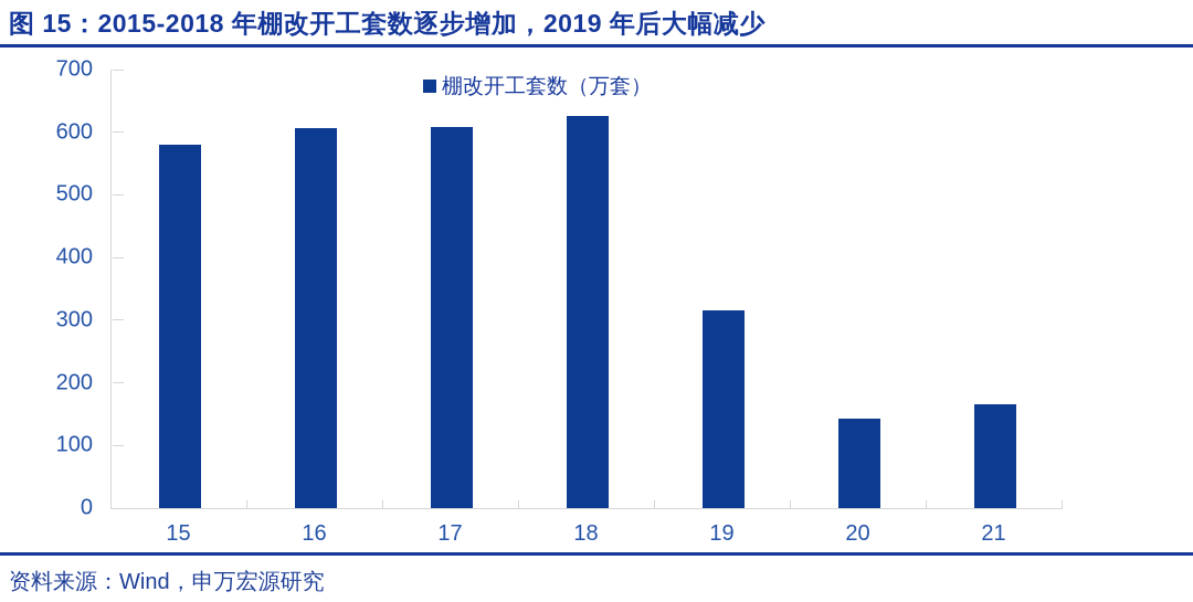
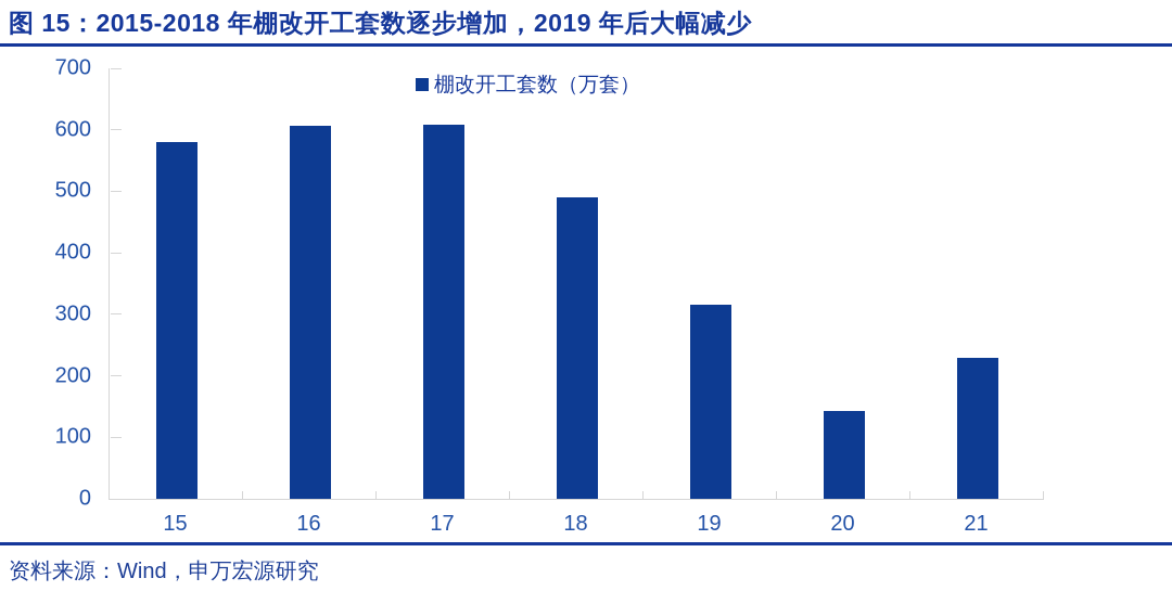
18: 630 -> 490
21: 160 -> 230
